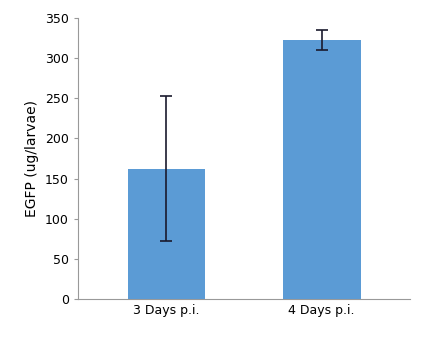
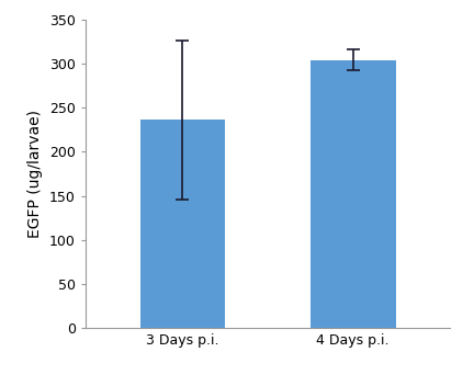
3 Days p.i.: 162 -> 236
4 Days p.i.: 322 -> 304
